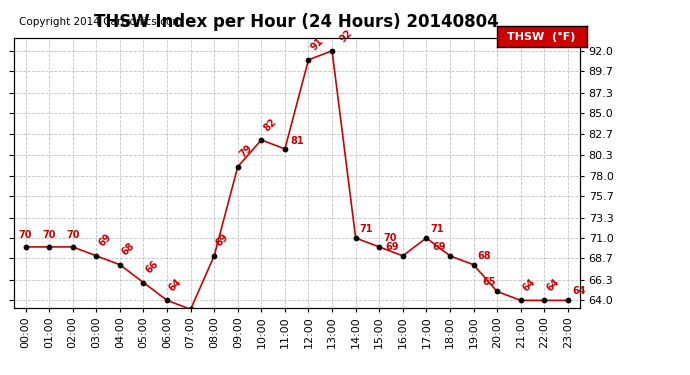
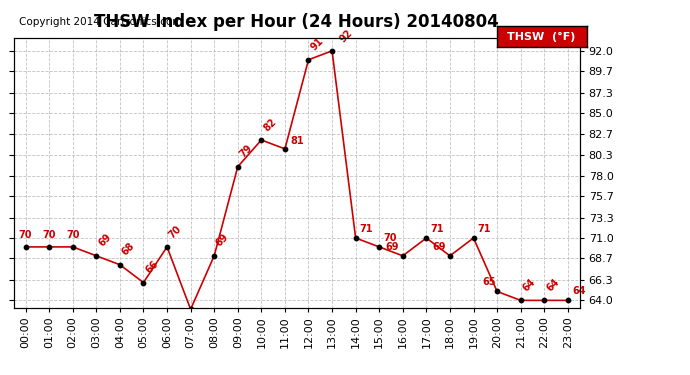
06:00: 64 -> 70
19:00: 68 -> 71
